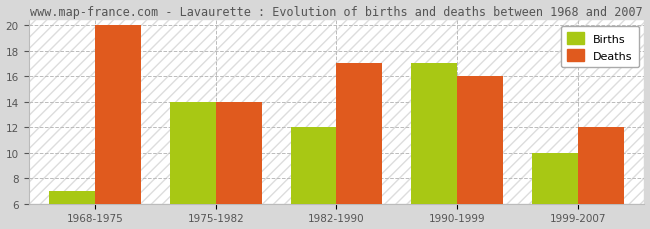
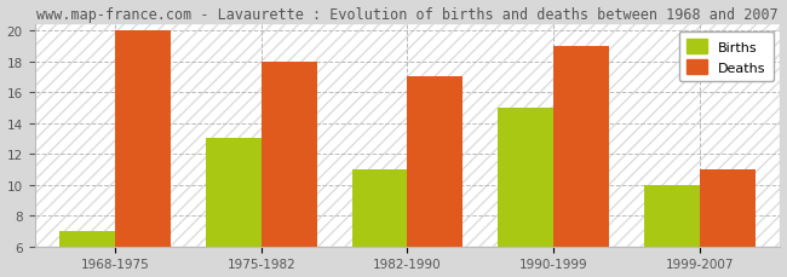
Births/1975-1982: 14 -> 13
Deaths/1975-1982: 14 -> 18
Births/1982-1990: 12 -> 11
Births/1990-1999: 17 -> 15
Deaths/1990-1999: 16 -> 19
Deaths/1999-2007: 12 -> 11
